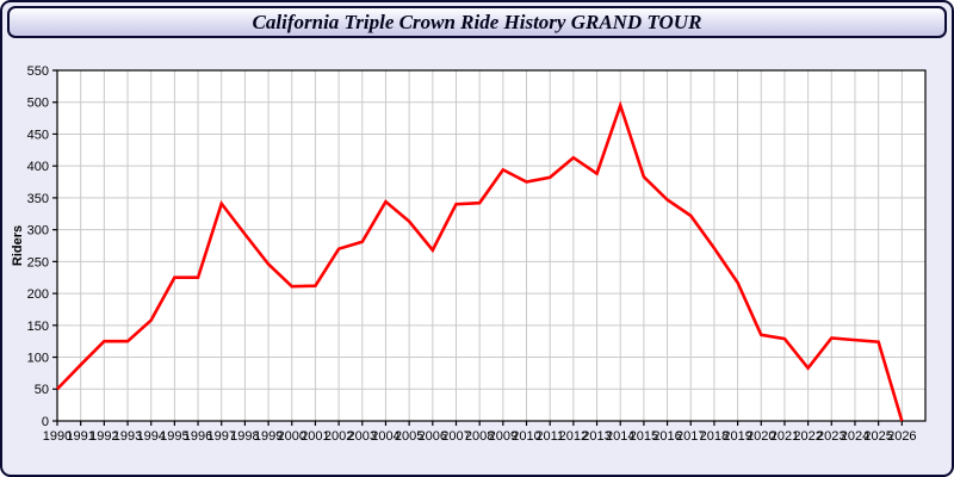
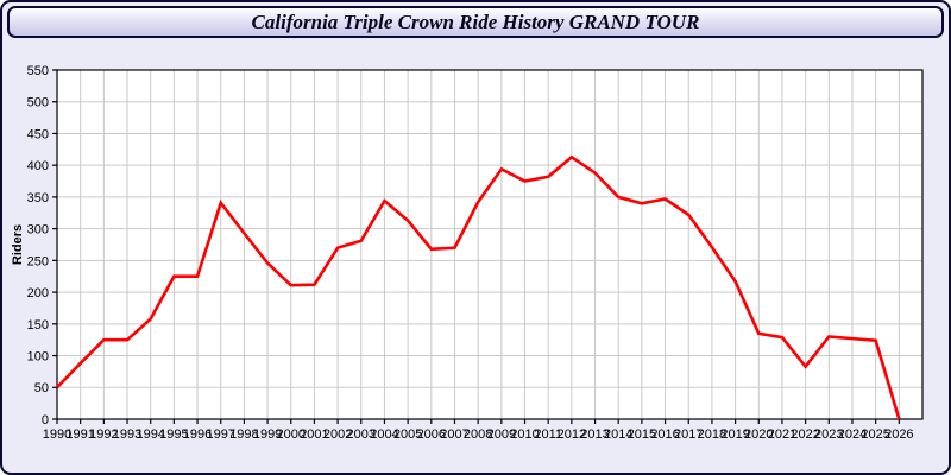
2007: 340 -> 270
2014: 500 -> 350
2015: 380 -> 340
